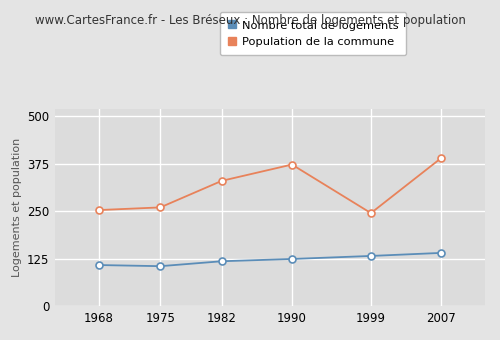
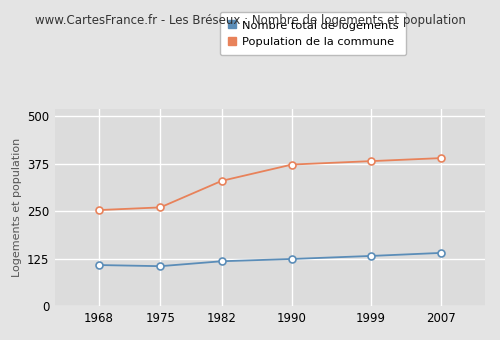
Population de la commune/1999: 245 -> 382
